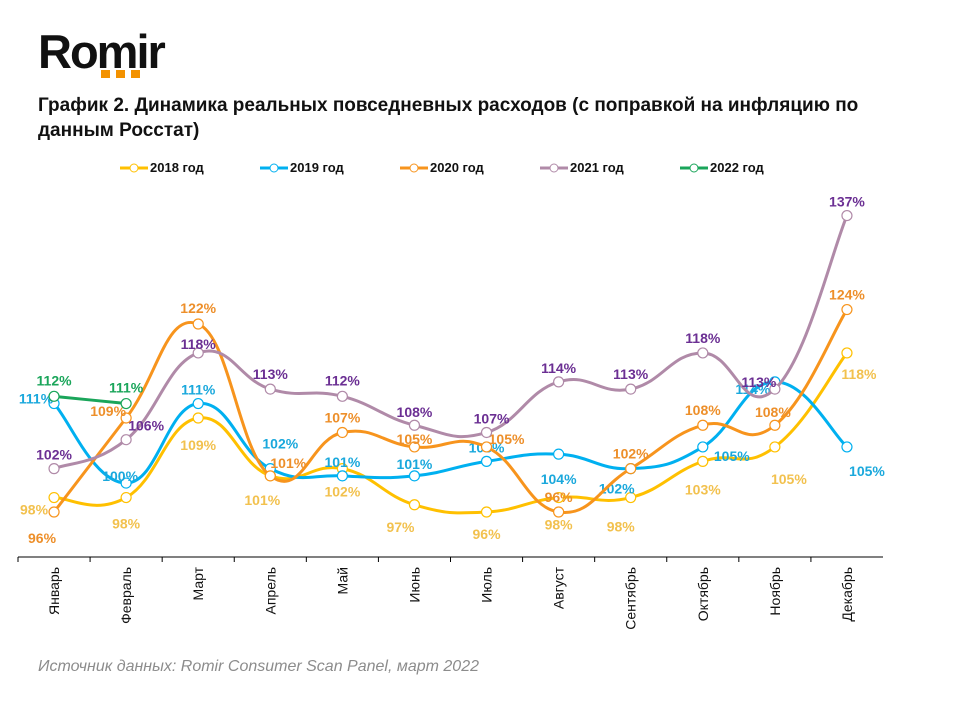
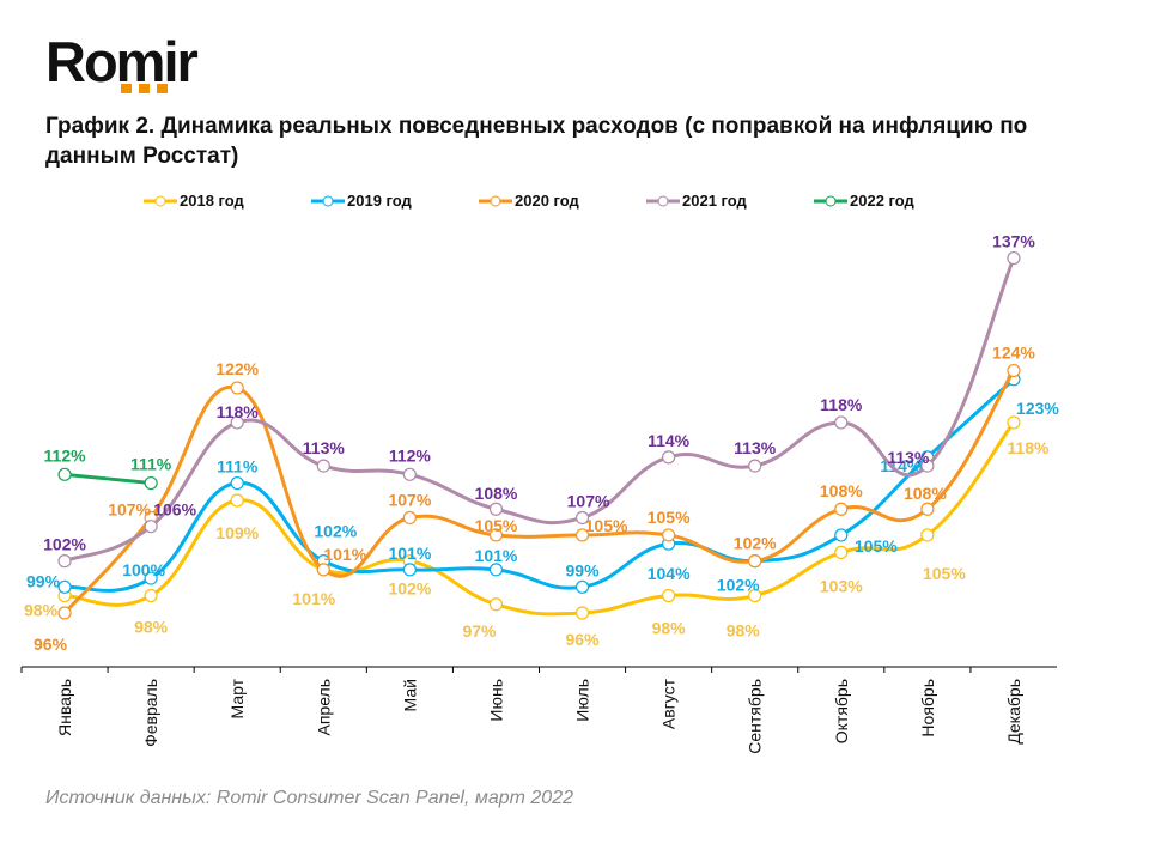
2019 год/Январь: 111% -> 99%
2020 год/Февраль: 109% -> 107%
2019 год/Июль: 103% -> 99%
2020 год/Август: 96% -> 105%
2019 год/Декабрь: 105% -> 123%
